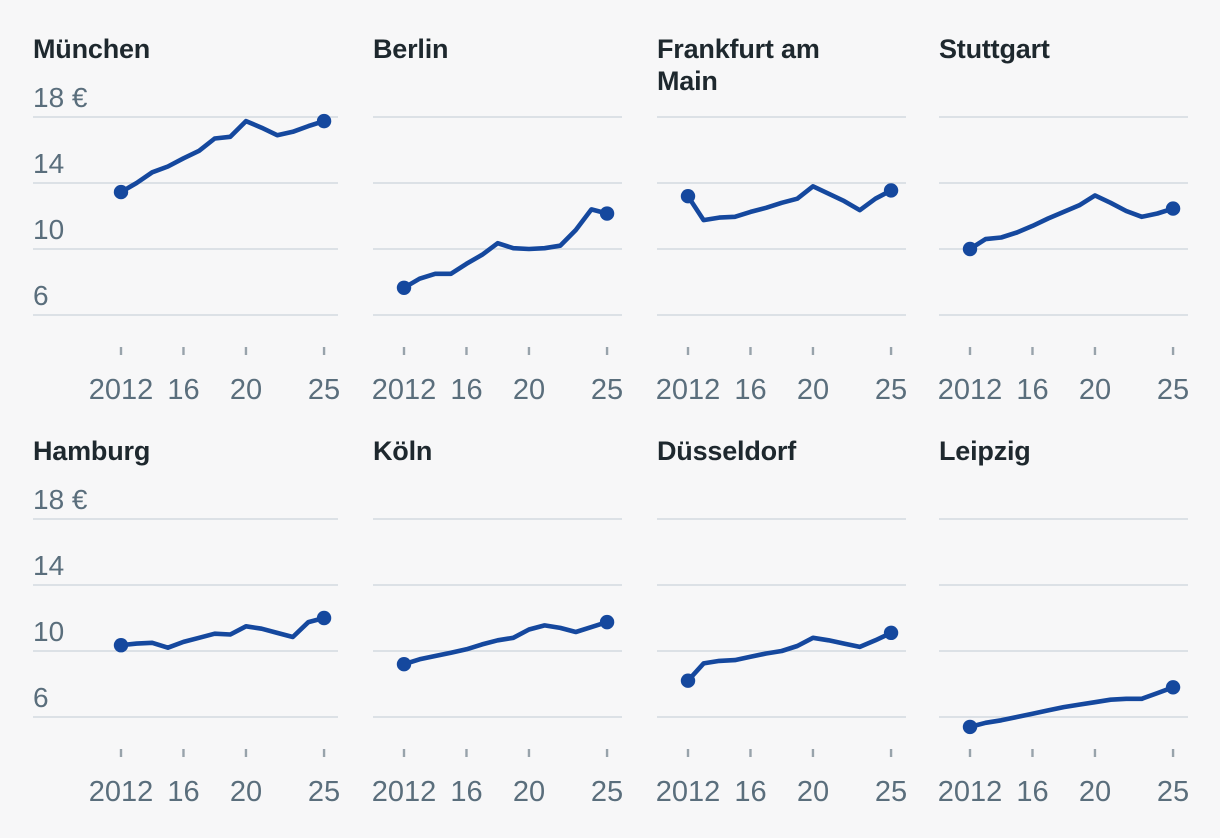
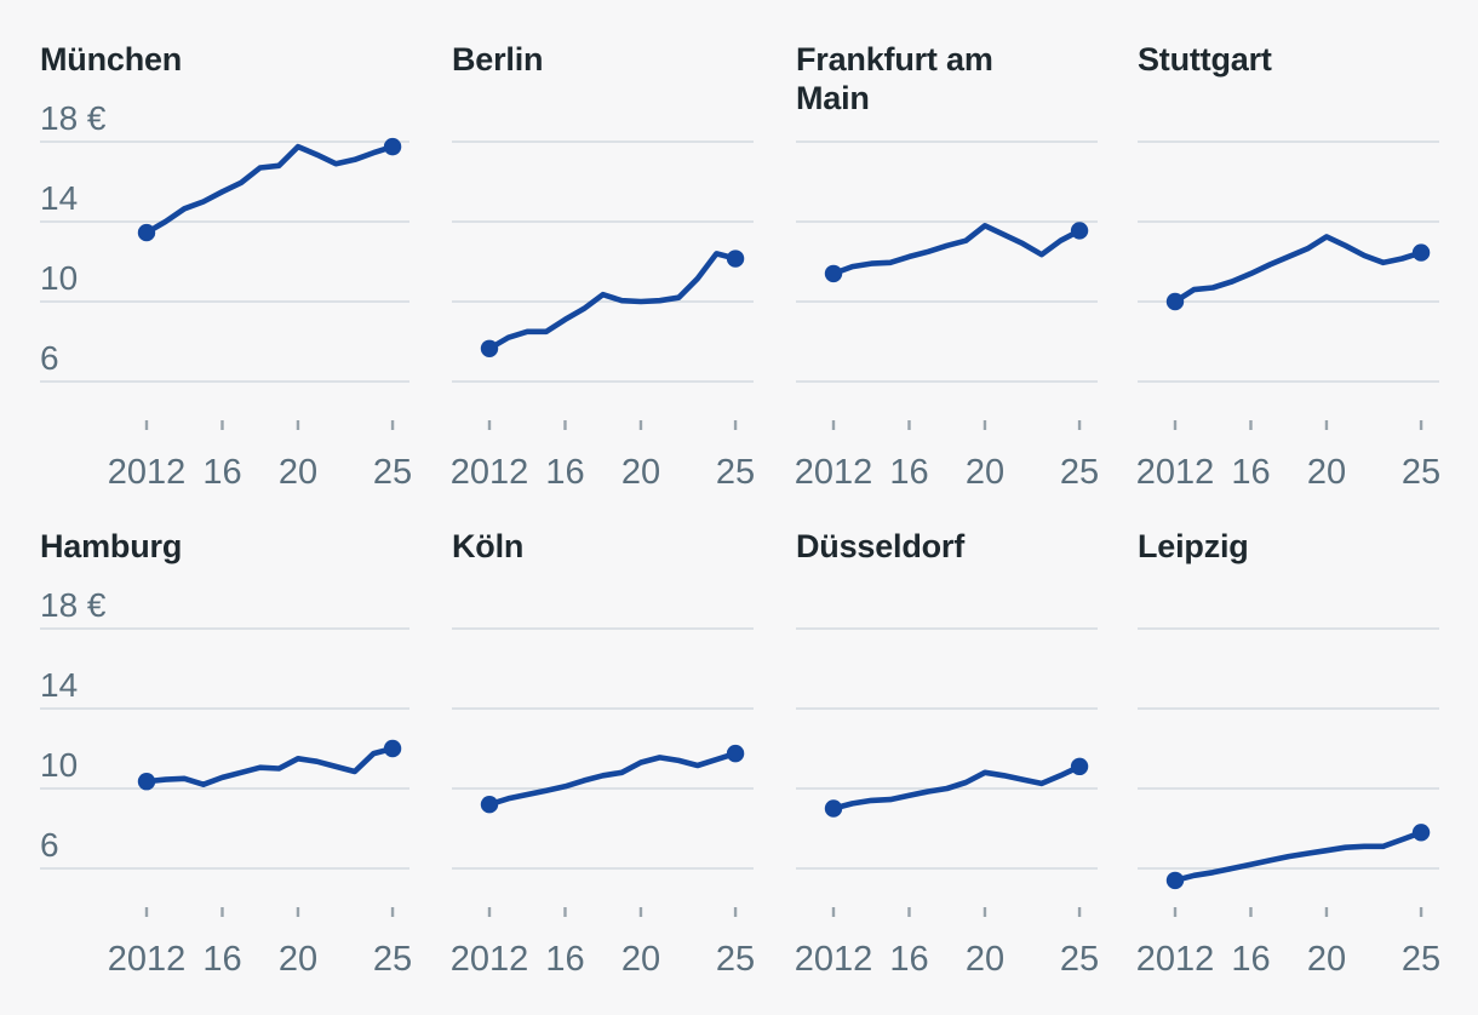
Frankfurt am Main/2012: 13.2 -> 11.4
Düsseldorf/2012: 8.2 -> 9.0
